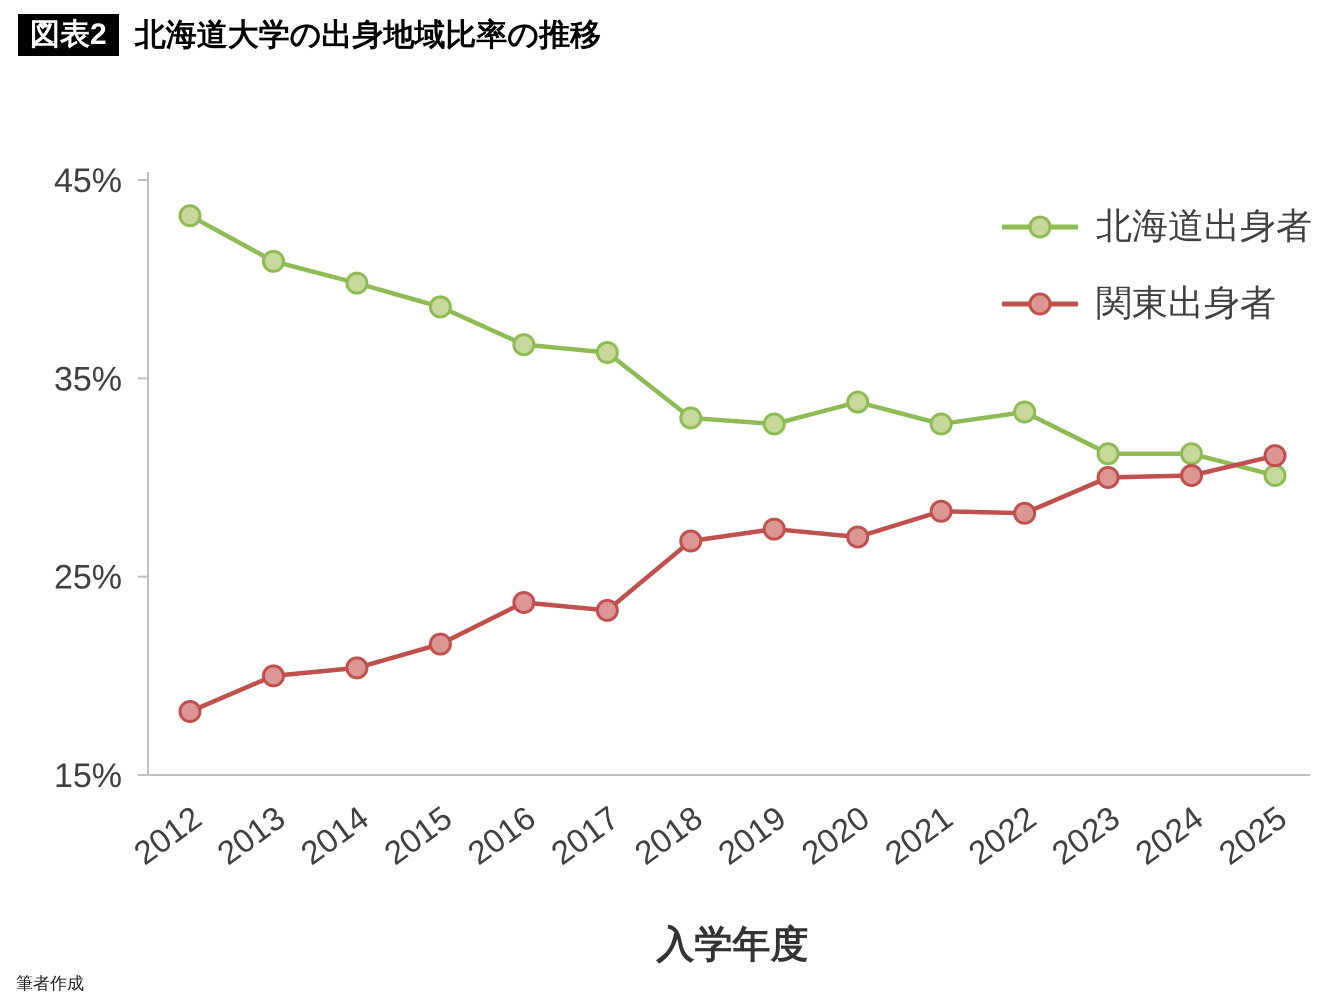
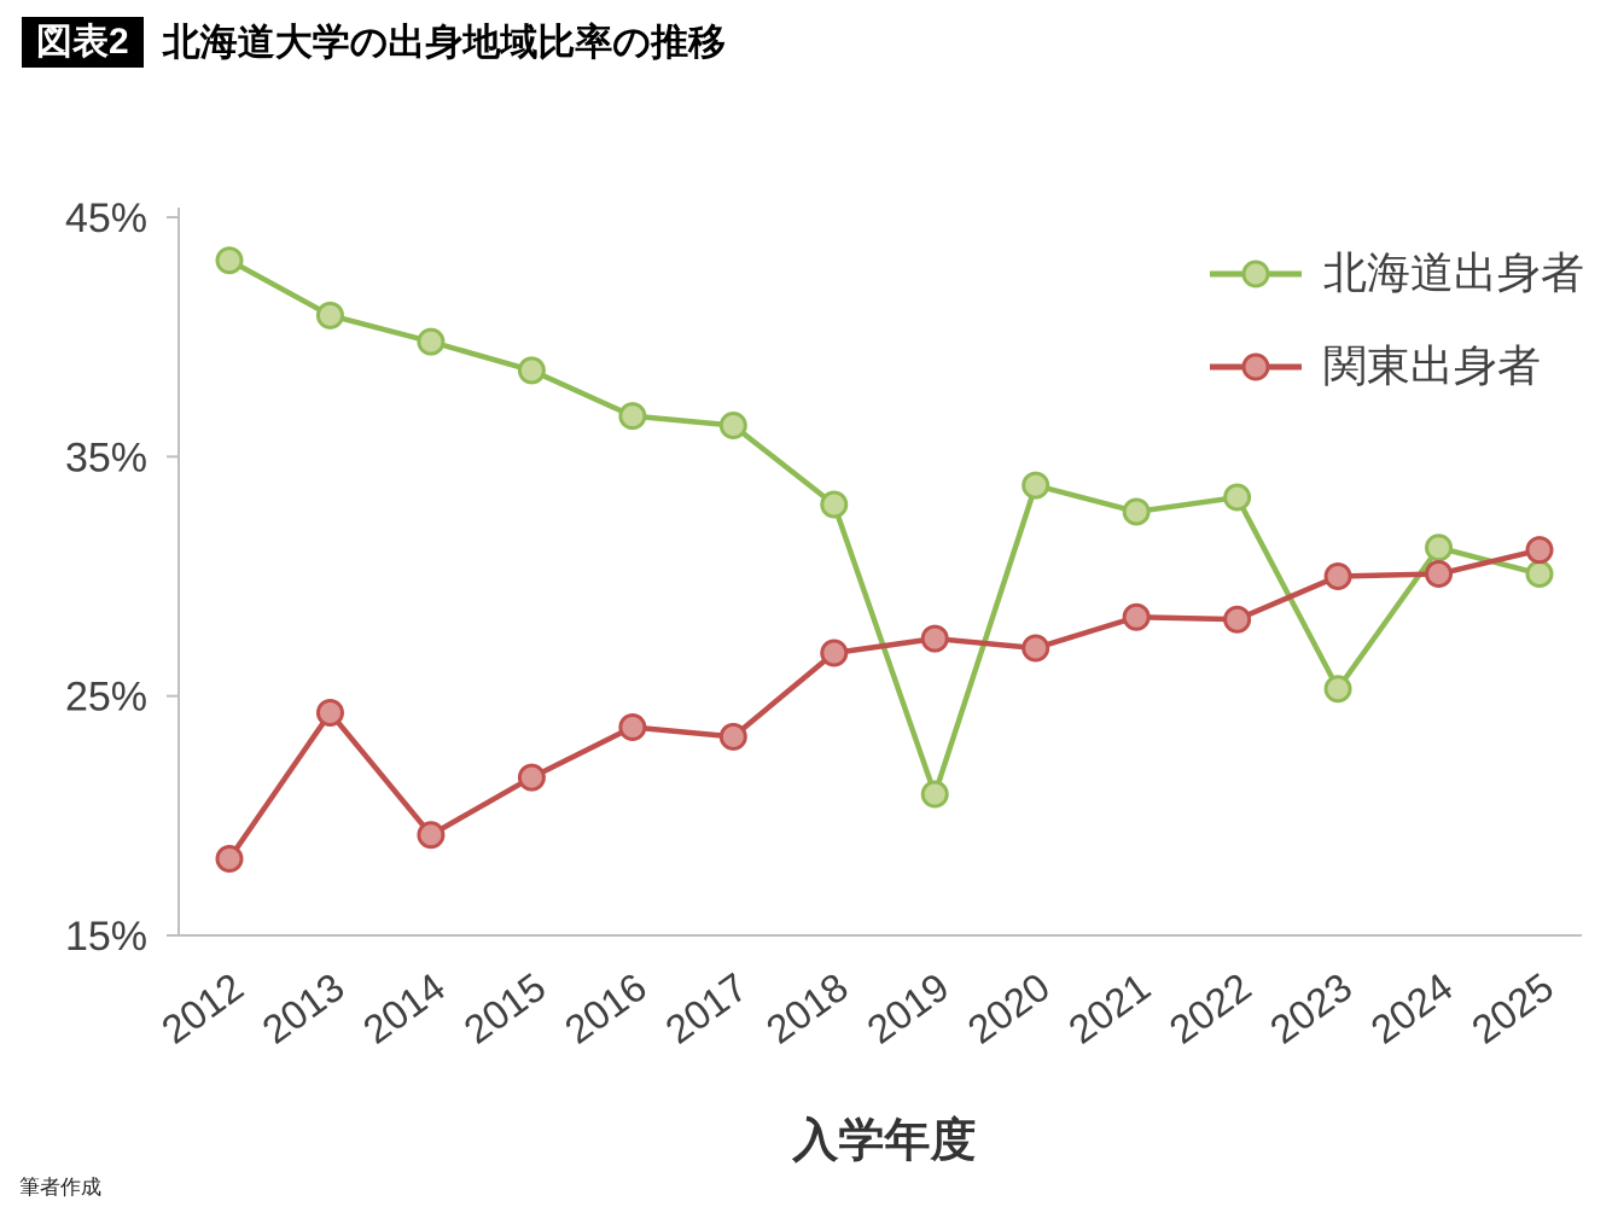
関東出身者/2013: 20.0% -> 24.3%
関東出身者/2014: 20.4% -> 19.2%
北海道出身者/2019: 32.7% -> 20.9%
北海道出身者/2023: 31.2% -> 25.3%
